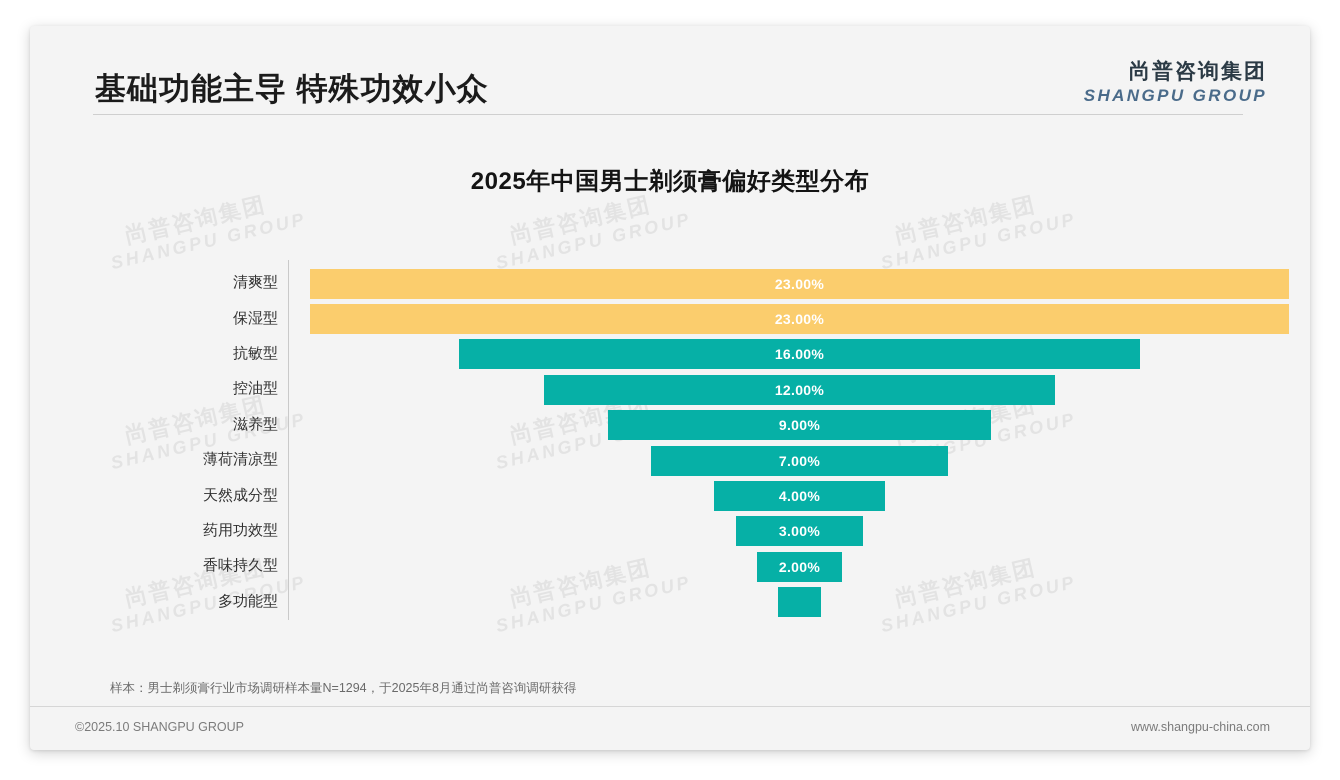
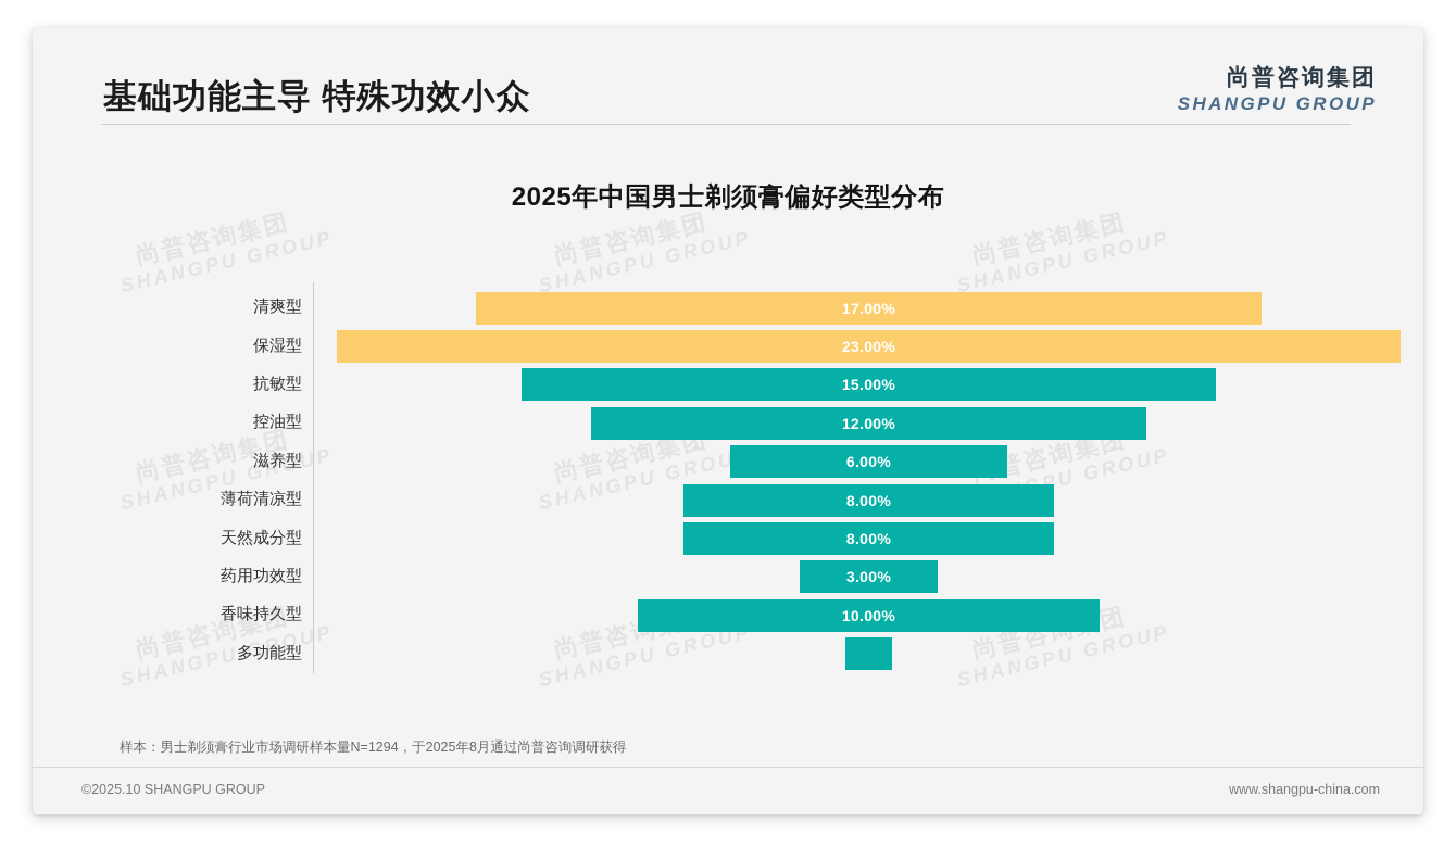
清爽型: 23.00% -> 17.00%
抗敏型: 16.00% -> 15.00%
滋养型: 9.00% -> 6.00%
薄荷清凉型: 7.00% -> 8.00%
天然成分型: 4.00% -> 8.00%
香味持久型: 2.00% -> 10.00%
